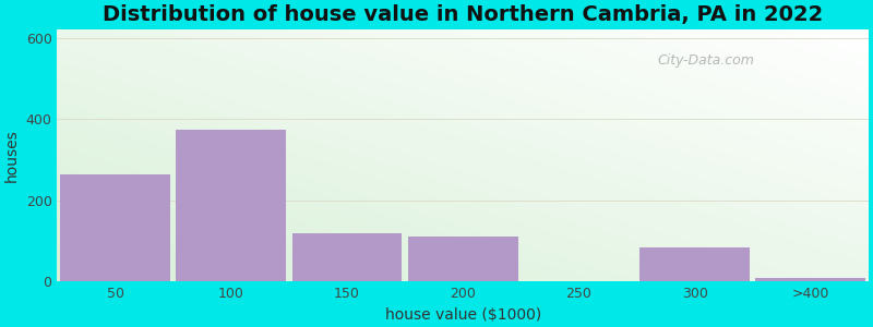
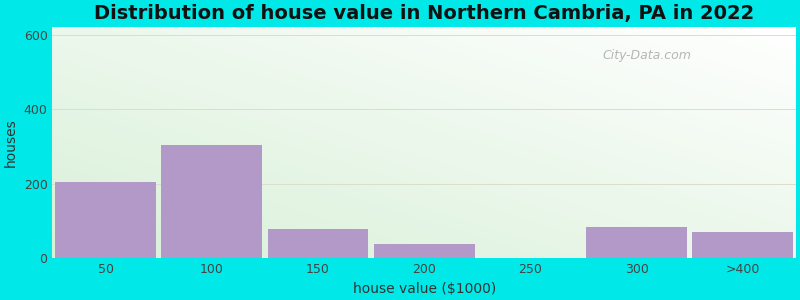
50: 265 -> 205
100: 375 -> 305
150: 120 -> 80
200: 110 -> 40
>400: 10 -> 70
